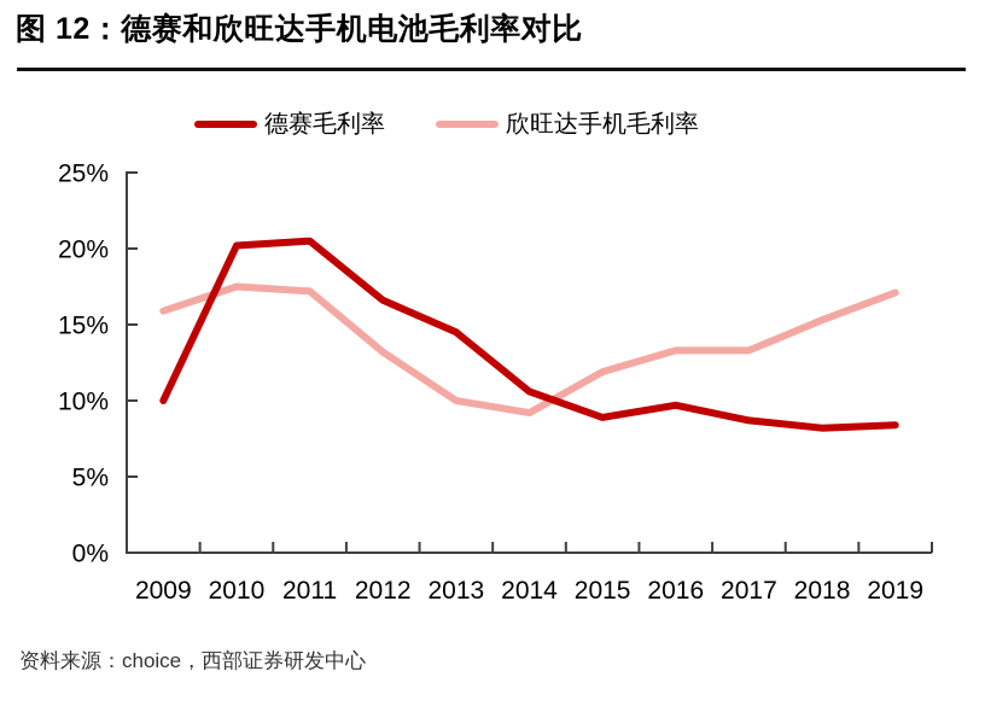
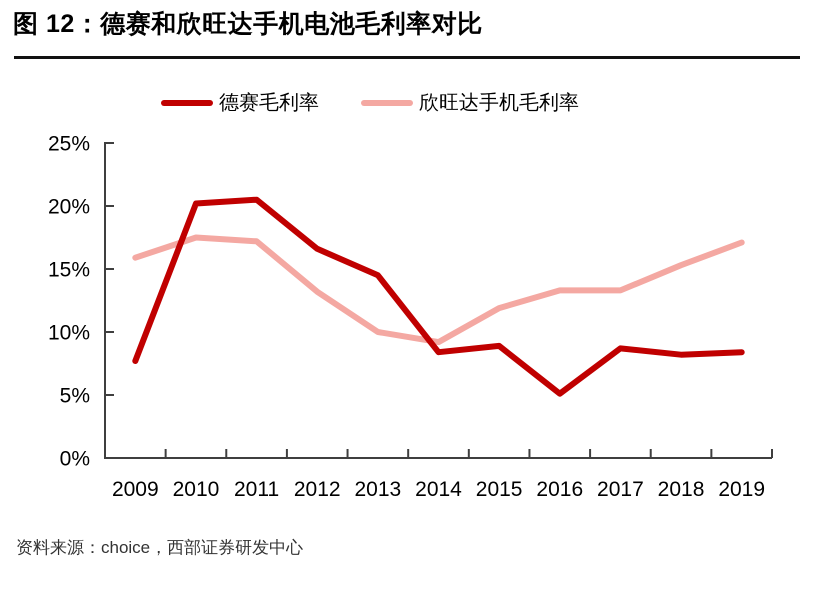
德赛毛利率/2009: 10.0% -> 7.7%
德赛毛利率/2014: 10.6% -> 8.4%
德赛毛利率/2016: 9.7% -> 5.1%
